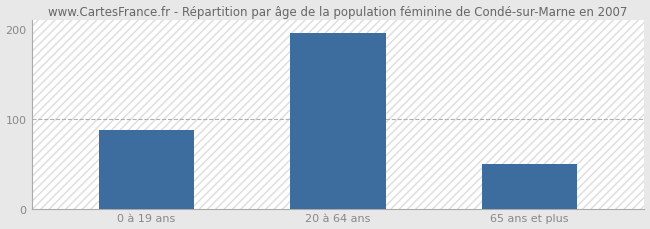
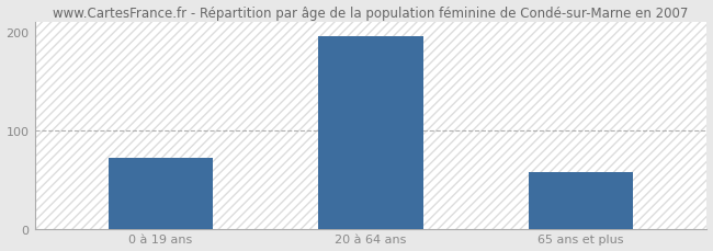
0 à 19 ans: 88 -> 72
65 ans et plus: 50 -> 58
